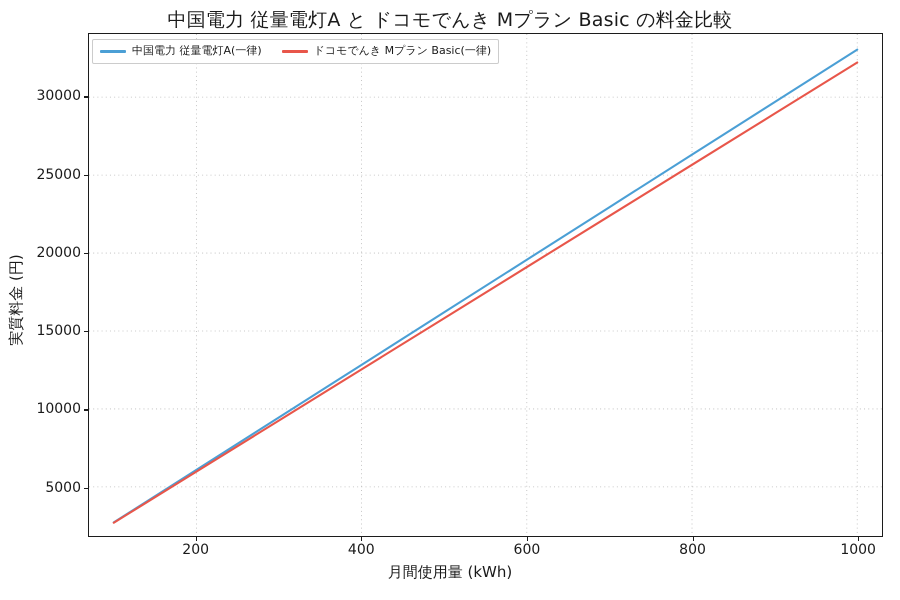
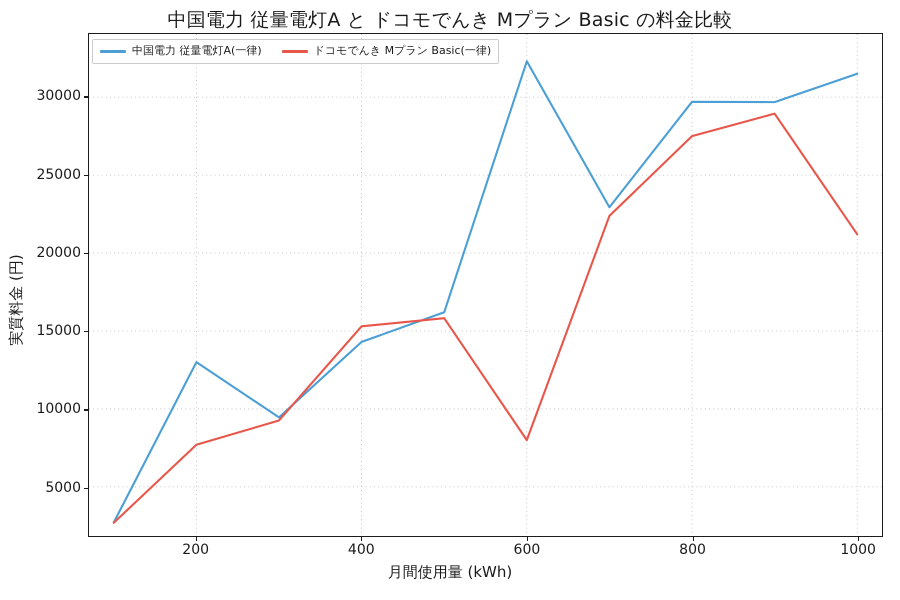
中国電力 従量電灯A(一律)/200: 6100 -> 13000
ドコモでんき Mプラン Basic(一律)/200: 6000 -> 7700
中国電力 従量電灯A(一律)/400: 12800 -> 14300
ドコモでんき Mプラン Basic(一律)/400: 12500 -> 15300
中国電力 従量電灯A(一律)/600: 19600 -> 32300
ドコモでんき Mプラン Basic(一律)/600: 19100 -> 8000
中国電力 従量電灯A(一律)/800: 26300 -> 29700
ドコモでんき Mプラン Basic(一律)/800: 25700 -> 27500
中国電力 従量電灯A(一律)/1000: 33000 -> 31500
ドコモでんき Mプラン Basic(一律)/1000: 32200 -> 21200
